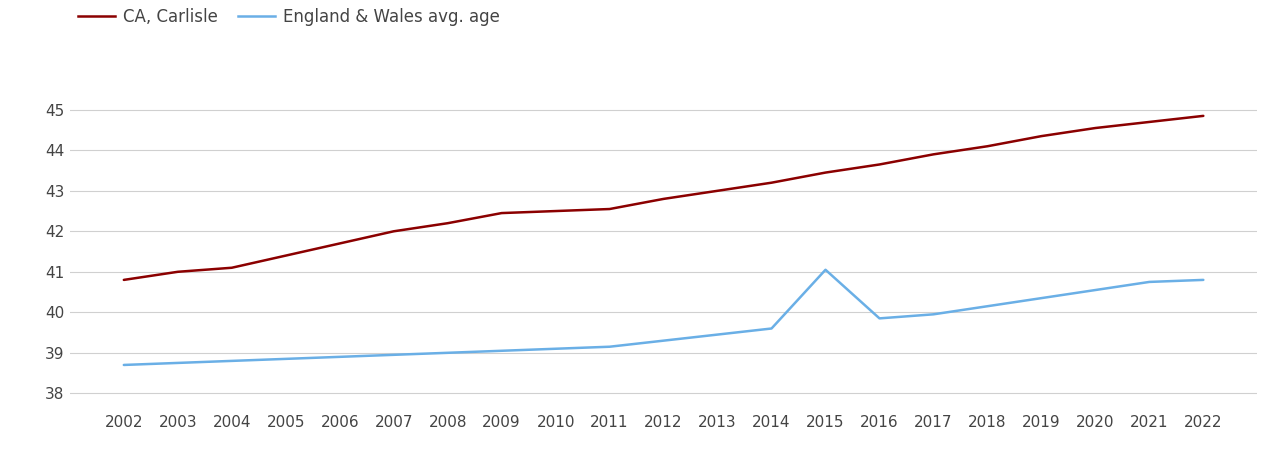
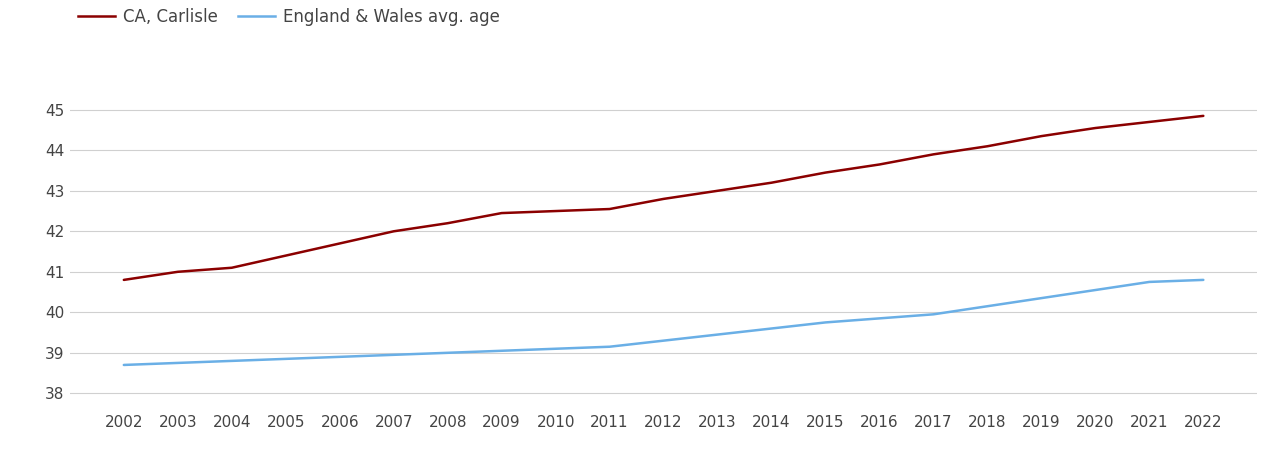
England & Wales avg. age/2015: 41.05 -> 39.75
